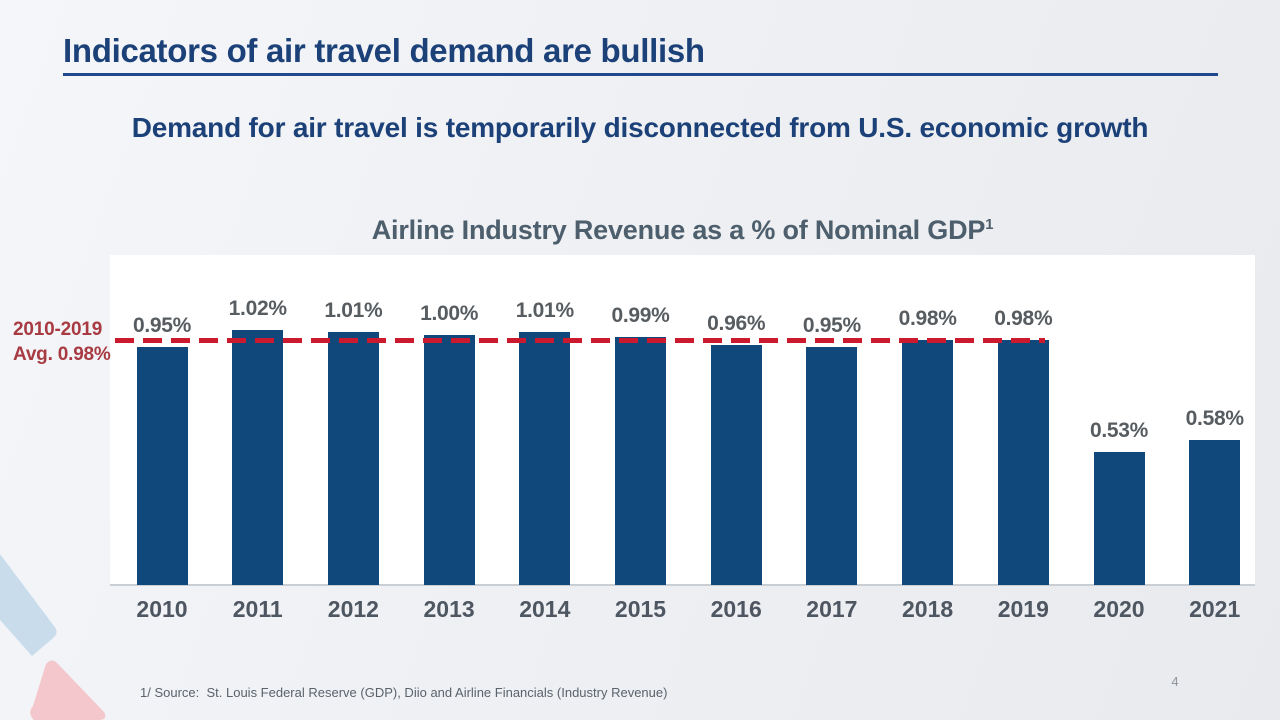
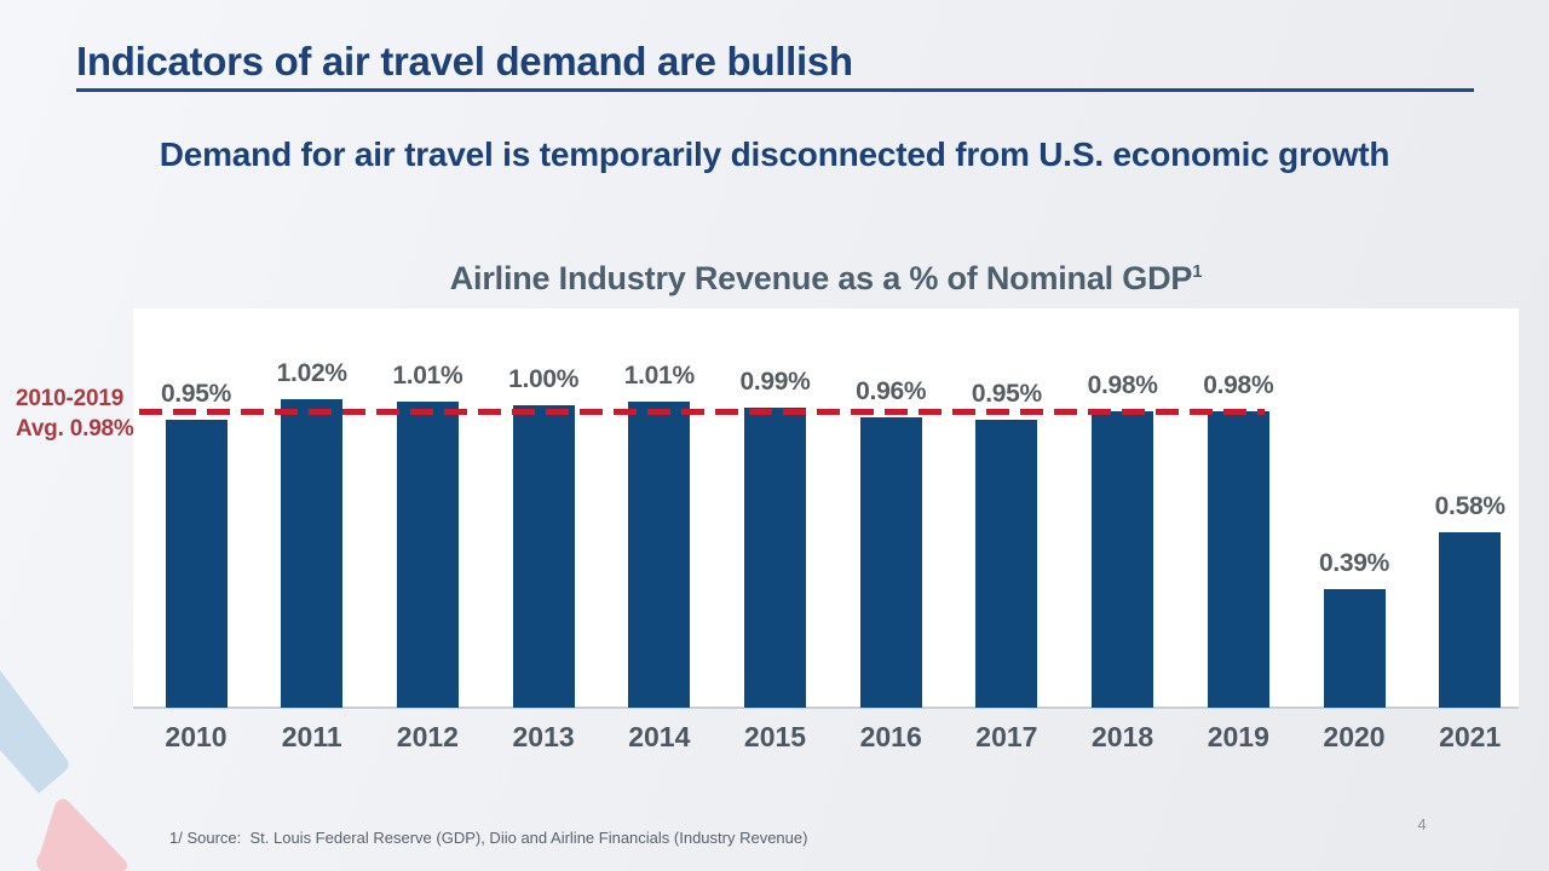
2020: 0.53% -> 0.39%
